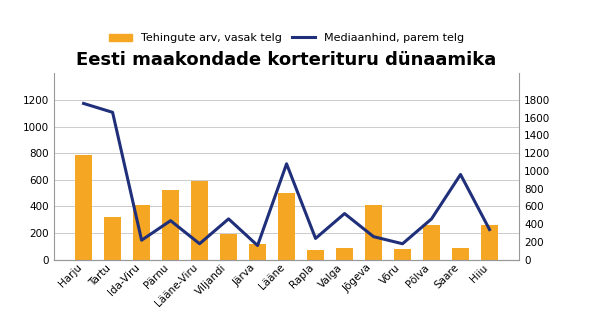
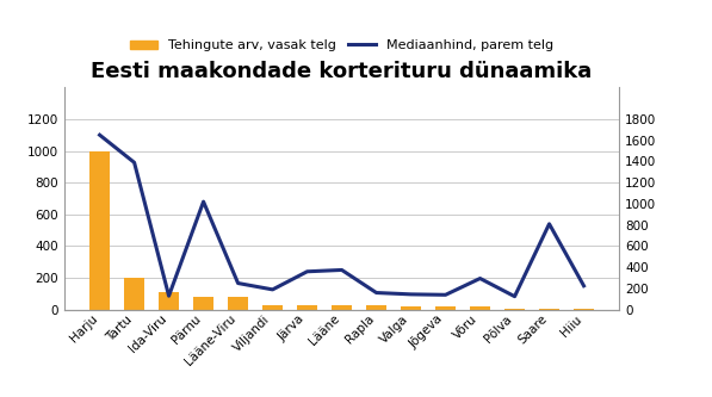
Tehingute arv, vasak telg/Harju: 790 -> 1000
Mediaanhind, parem telg/Harju: 1760 -> 1650
Tehingute arv, vasak telg/Tartu: 320 -> 200
Mediaanhind, parem telg/Tartu: 1660 -> 1390
Tehingute arv, vasak telg/Ida-Viru: 410 -> 110
Mediaanhind, parem telg/Ida-Viru: 220 -> 130
Tehingute arv, vasak telg/Pärnu: 520 -> 80
Mediaanhind, parem telg/Pärnu: 440 -> 1020
Tehingute arv, vasak telg/Lääne-Viru: 590 -> 80
Mediaanhind, parem telg/Lääne-Viru: 180 -> 250
Tehingute arv, vasak telg/Viljandi: 190 -> 30
Mediaanhind, parem telg/Viljandi: 460 -> 190
Tehingute arv, vasak telg/Järva: 120 -> 30
Mediaanhind, parem telg/Järva: 160 -> 360
Tehingute arv, vasak telg/Lääne: 500 -> 20
Mediaanhind, parem telg/Lääne: 1080 -> 380
Tehingute arv, vasak telg/Rapla: 70 -> 20
Mediaanhind, parem telg/Rapla: 240 -> 160
Tehingute arv, vasak telg/Valga: 90 -> 20
Mediaanhind, parem telg/Valga: 520 -> 140
Tehingute arv, vasak telg/Jõgeva: 410 -> 20
Mediaanhind, parem telg/Jõgeva: 260 -> 140
Tehingute arv, vasak telg/Võru: 80 -> 20
Mediaanhind, parem telg/Võru: 180 -> 300
Tehingute arv, vasak telg/Põlva: 260 -> 0
Mediaanhind, parem telg/Põlva: 460 -> 120
Tehingute arv, vasak telg/Saare: 90 -> 0
Mediaanhind, parem telg/Saare: 960 -> 810
Tehingute arv, vasak telg/Hiiu: 260 -> 0
Mediaanhind, parem telg/Hiiu: 340 -> 220
